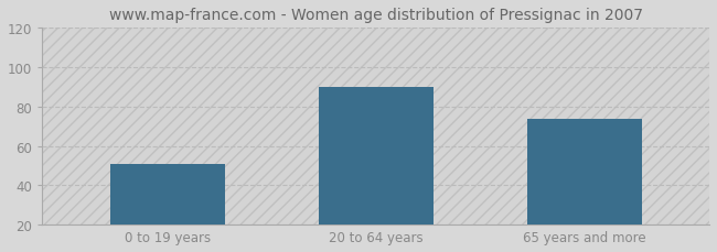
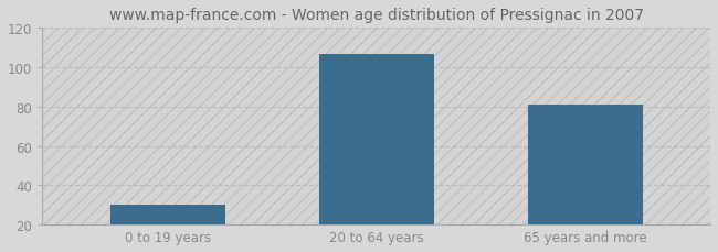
0 to 19 years: 51 -> 30
20 to 64 years: 90 -> 107
65 years and more: 74 -> 81
